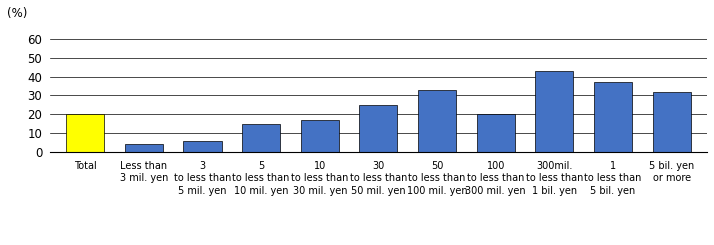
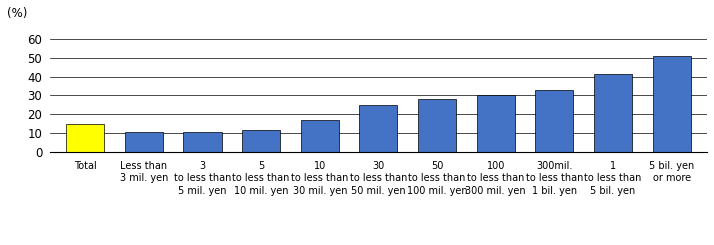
Total: 20 -> 15
Less than 3 mil. yen: 4 -> 10
3 to less than 5 mil. yen: 6 -> 10
5 to less than 10 mil. yen: 15 -> 12
50 to less than 100 mil. yen: 33 -> 28
100 to less than 300 mil. yen: 20 -> 30
300mil. to less than 1 bil. yen: 43 -> 33
1 to less than 5 bil. yen: 37 -> 42
5 bil. yen or more: 32 -> 51
